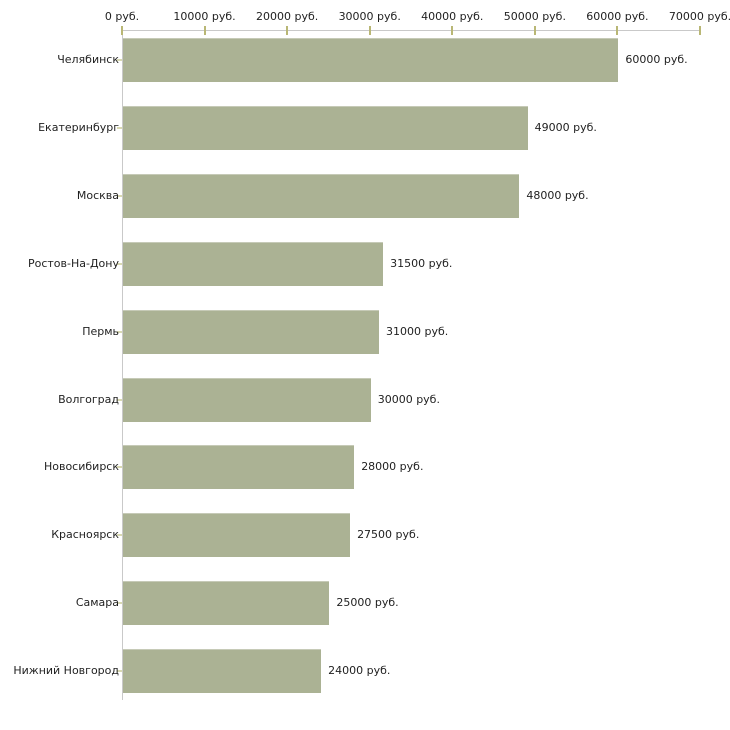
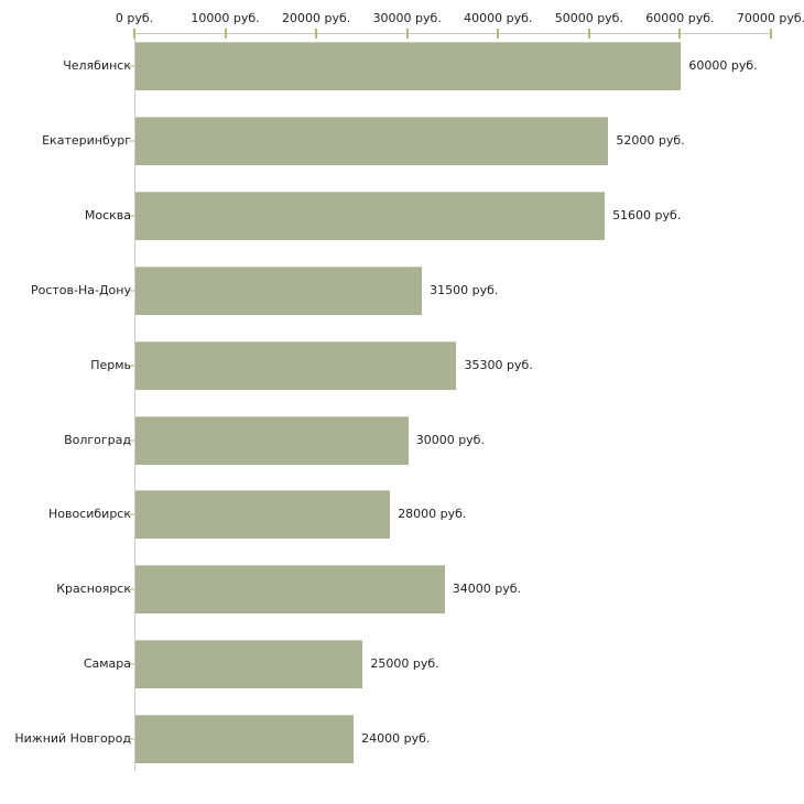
Екатеринбург: 49000 -> 52000
Москва: 48000 -> 51600
Пермь: 31000 -> 35300
Красноярск: 27500 -> 34000
